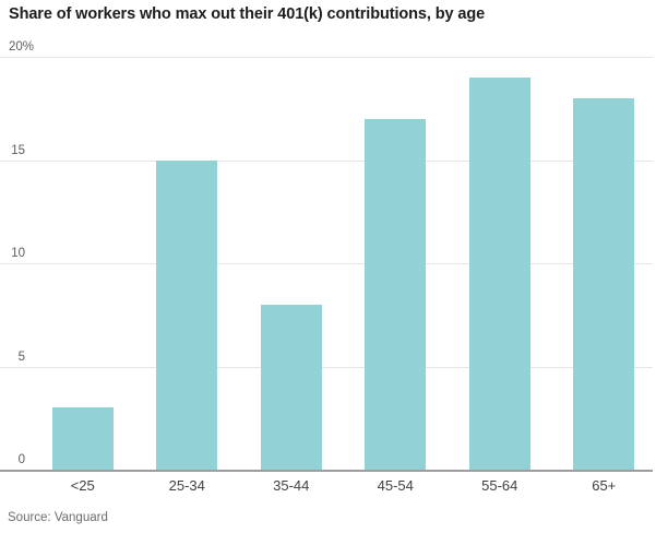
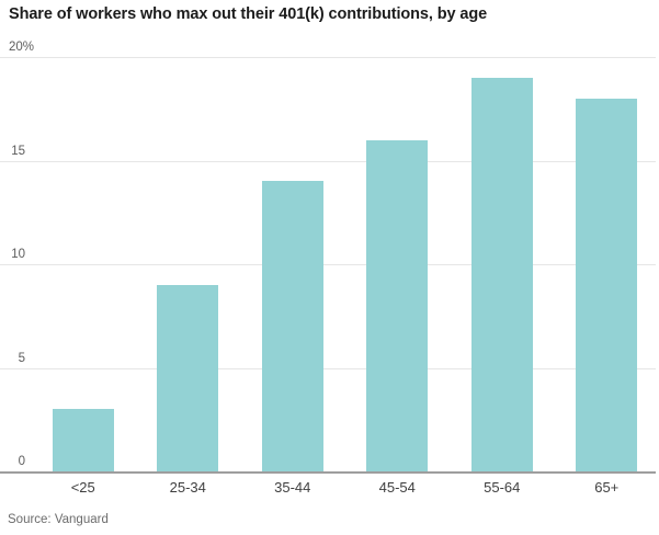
25-34: 15 -> 9
35-44: 8 -> 14
45-54: 17 -> 16
